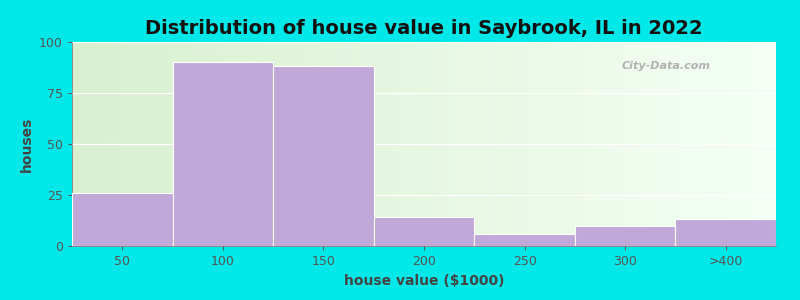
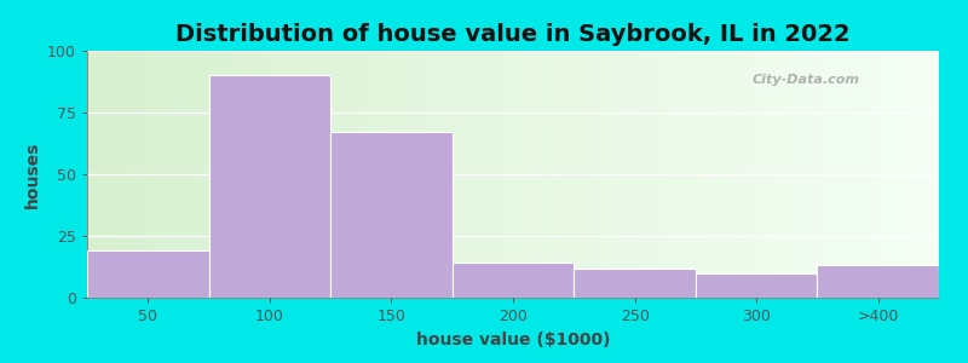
50: 26 -> 19
150: 88 -> 67
250: 6 -> 12
